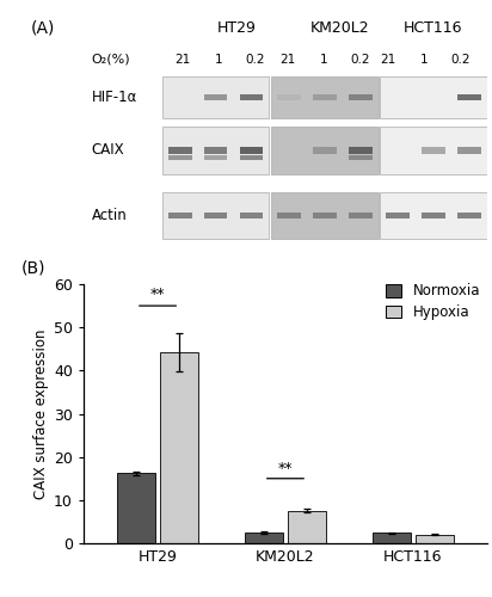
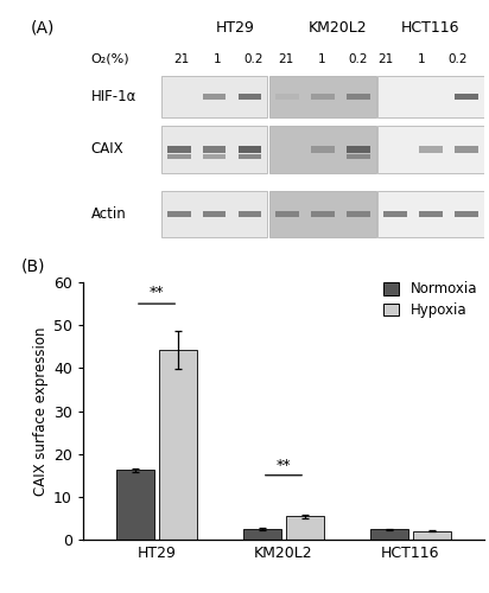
Hypoxia/KM20L2: 7.5 -> 5.5
